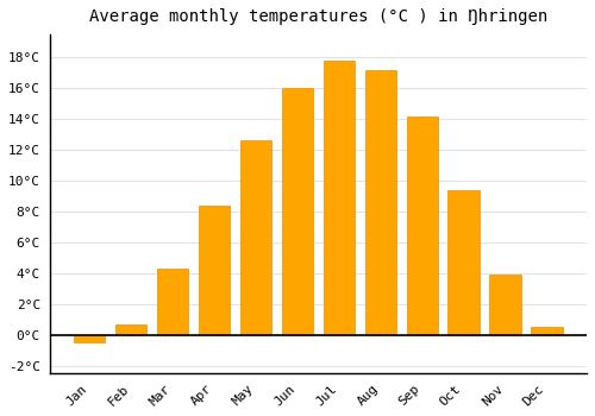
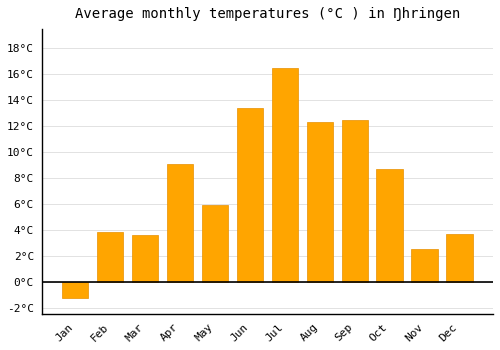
Jan: -0.5°C -> -1.3°C
Feb: 0.7°C -> 3.8°C
Mar: 4.3°C -> 3.6°C
Apr: 8.4°C -> 9.1°C
May: 12.6°C -> 5.9°C
Jun: 16.0°C -> 13.4°C
Jul: 17.8°C -> 16.5°C
Aug: 17.2°C -> 12.3°C
Sep: 14.2°C -> 12.5°C
Oct: 9.4°C -> 8.7°C
Nov: 3.9°C -> 2.5°C
Dec: 0.5°C -> 3.7°C
